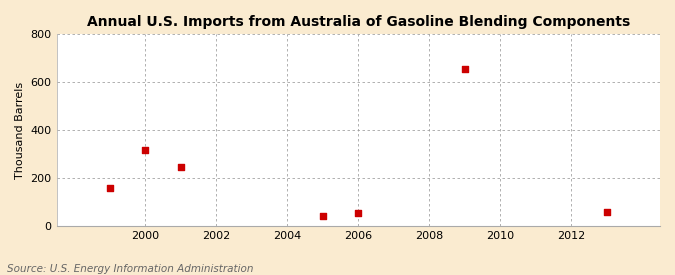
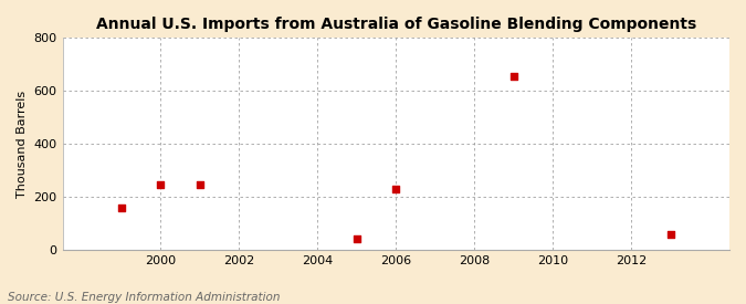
2000: 315 -> 245
2006: 55 -> 230
